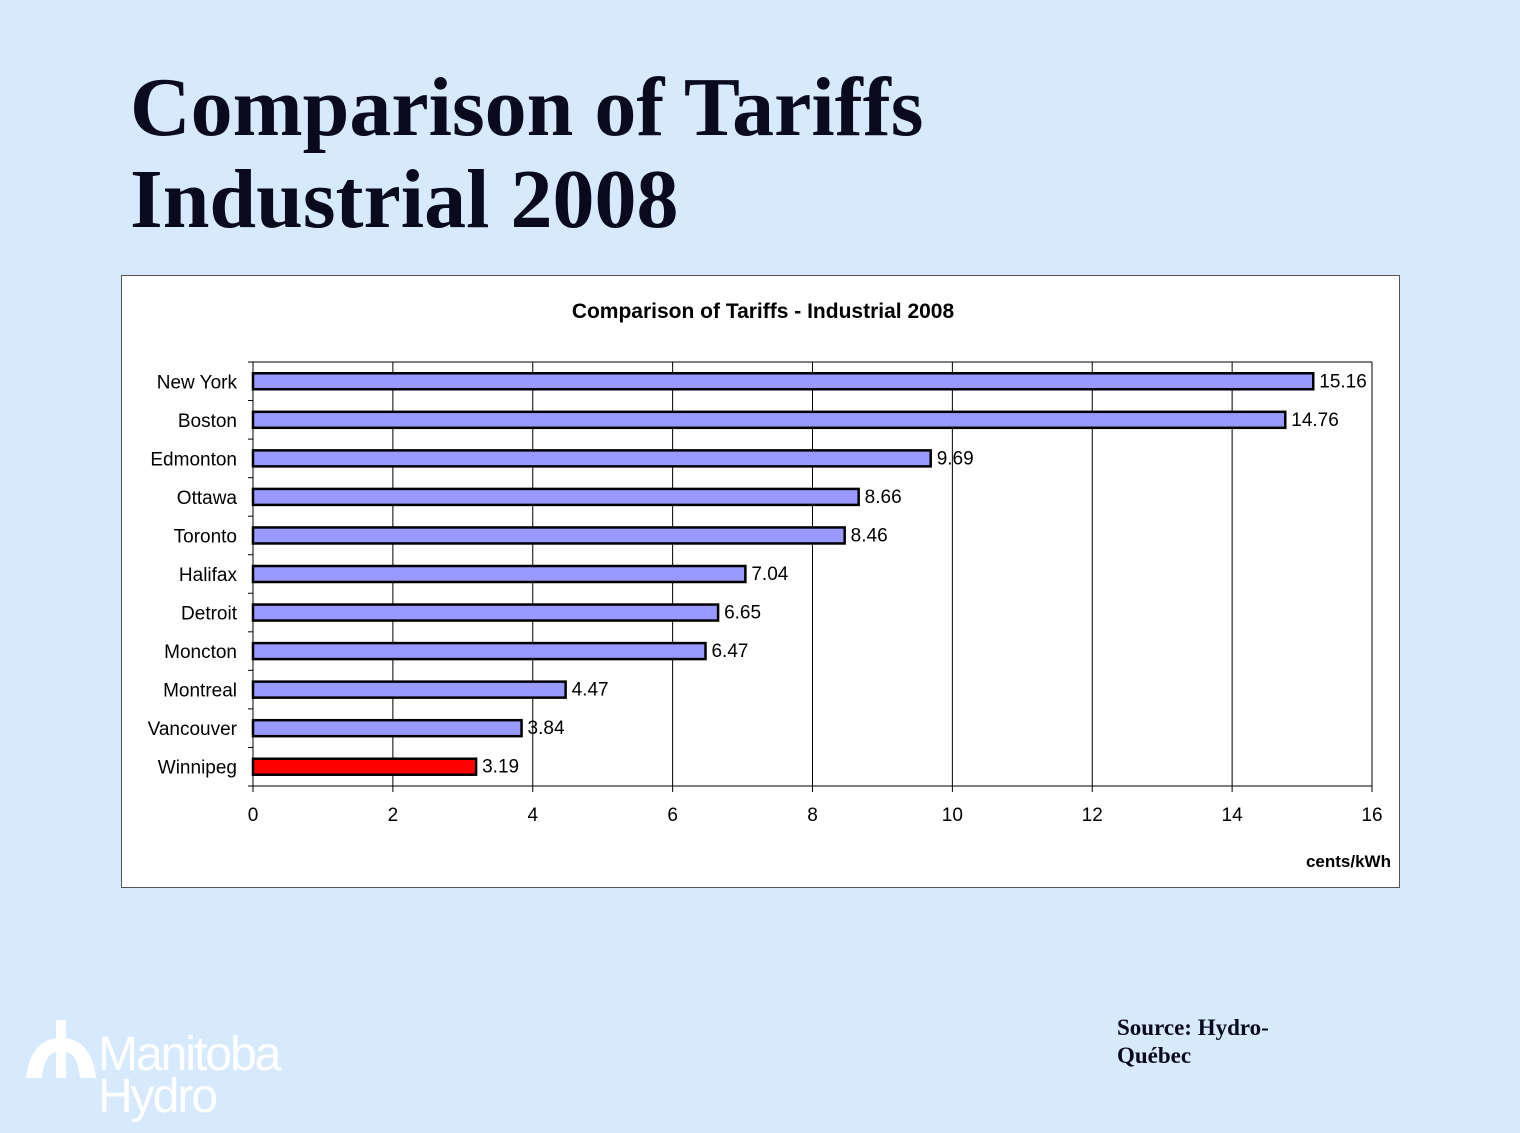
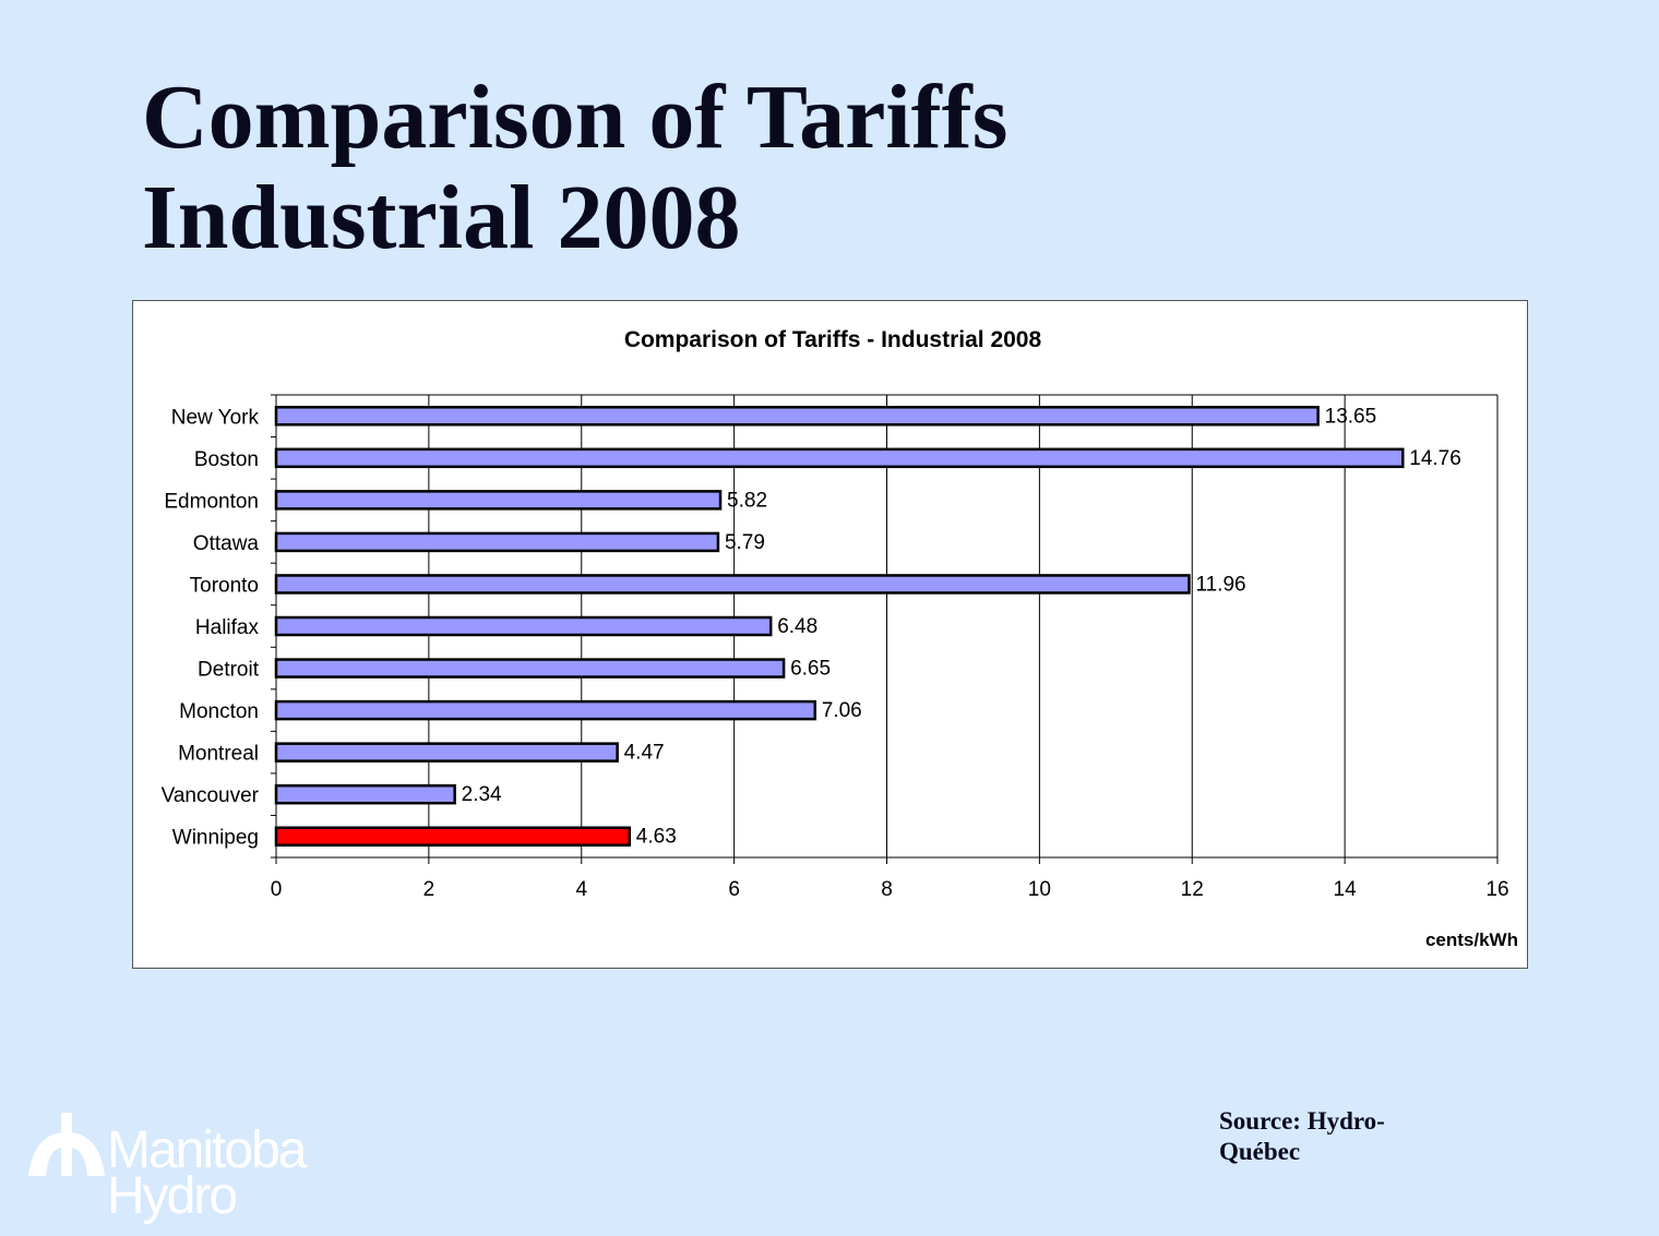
New York: 15.16 -> 13.65
Edmonton: 9.69 -> 5.82
Ottawa: 8.66 -> 5.79
Toronto: 8.46 -> 11.96
Halifax: 7.04 -> 6.48
Moncton: 6.47 -> 7.06
Vancouver: 3.84 -> 2.34
Winnipeg: 3.19 -> 4.63
